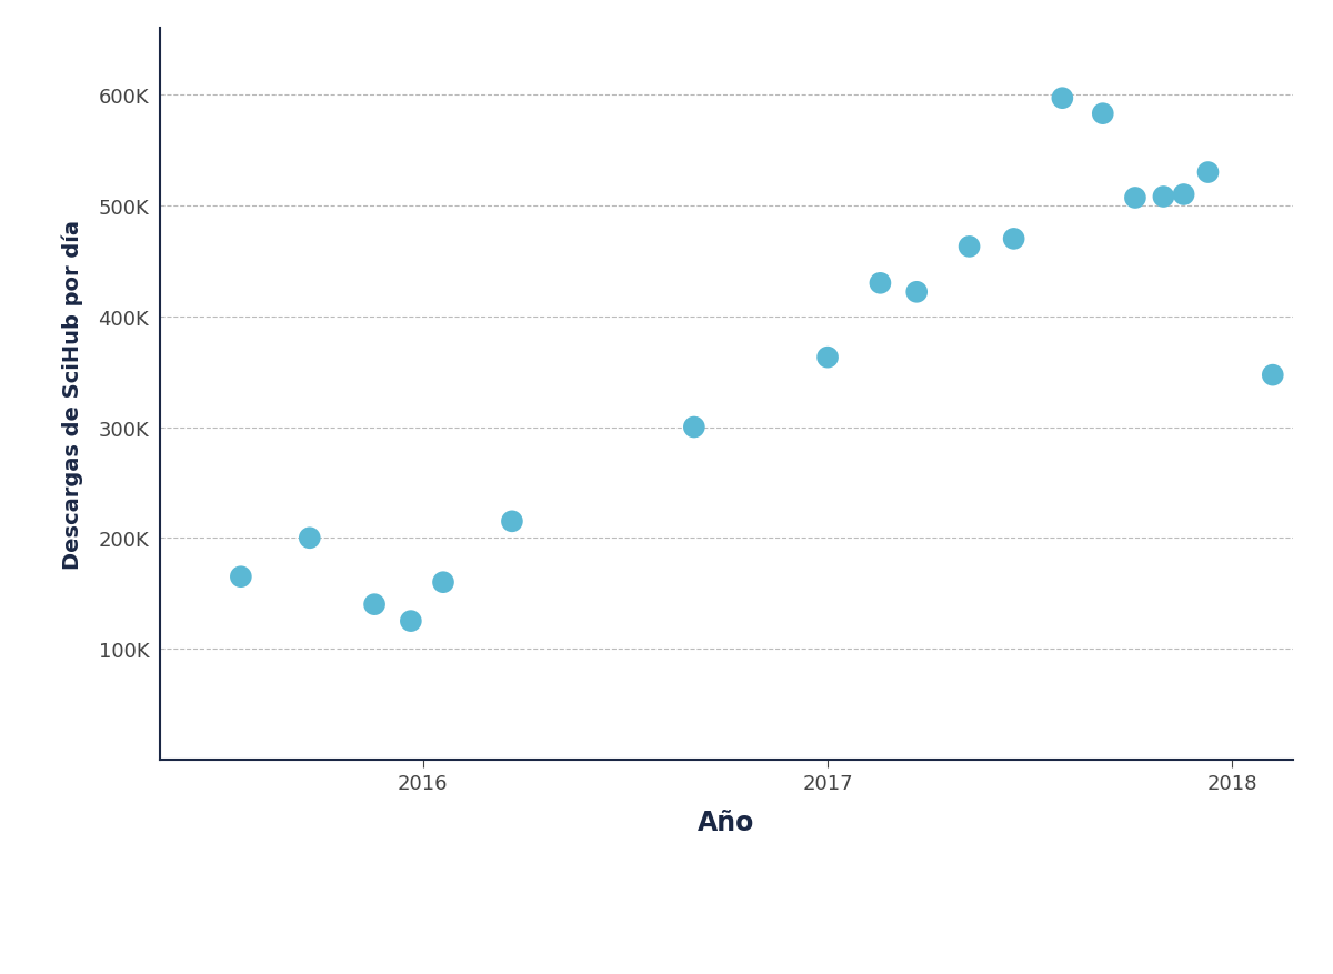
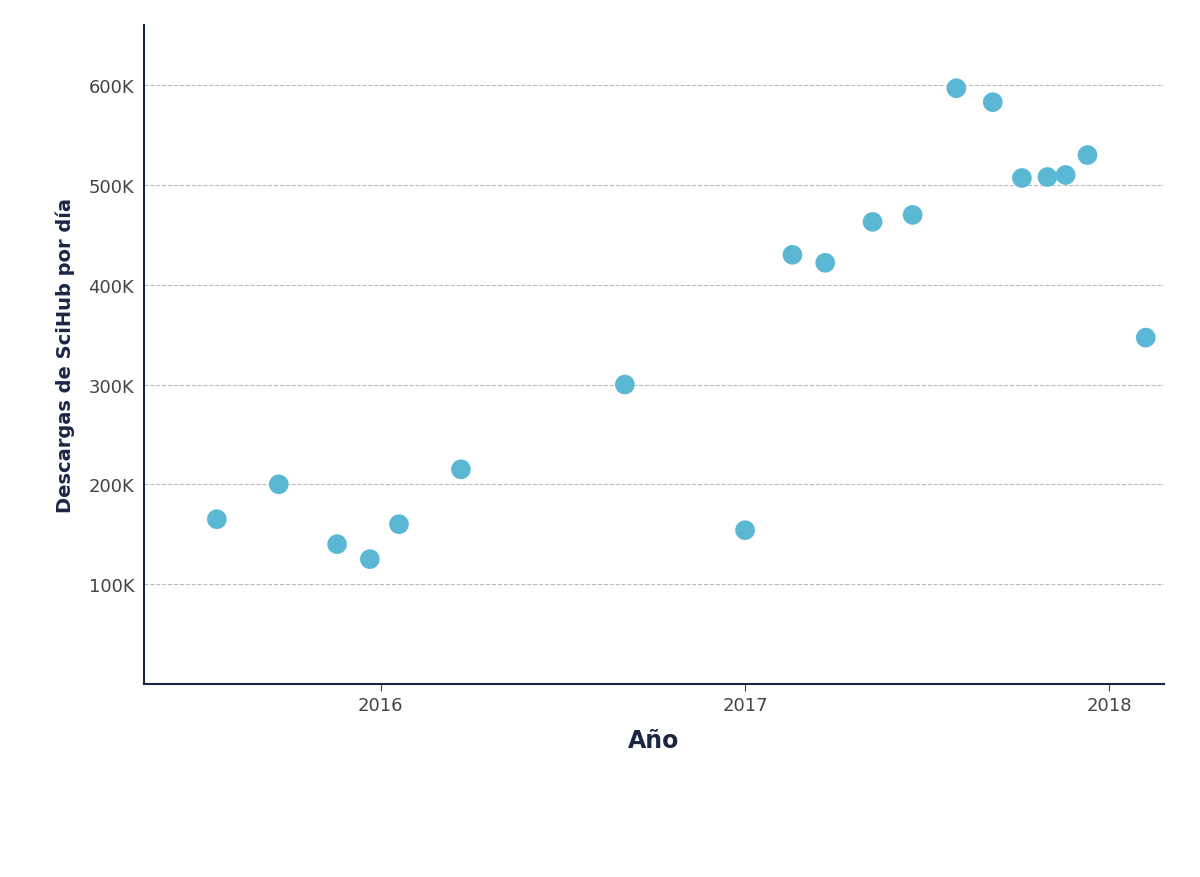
2017: 363K -> 154K
